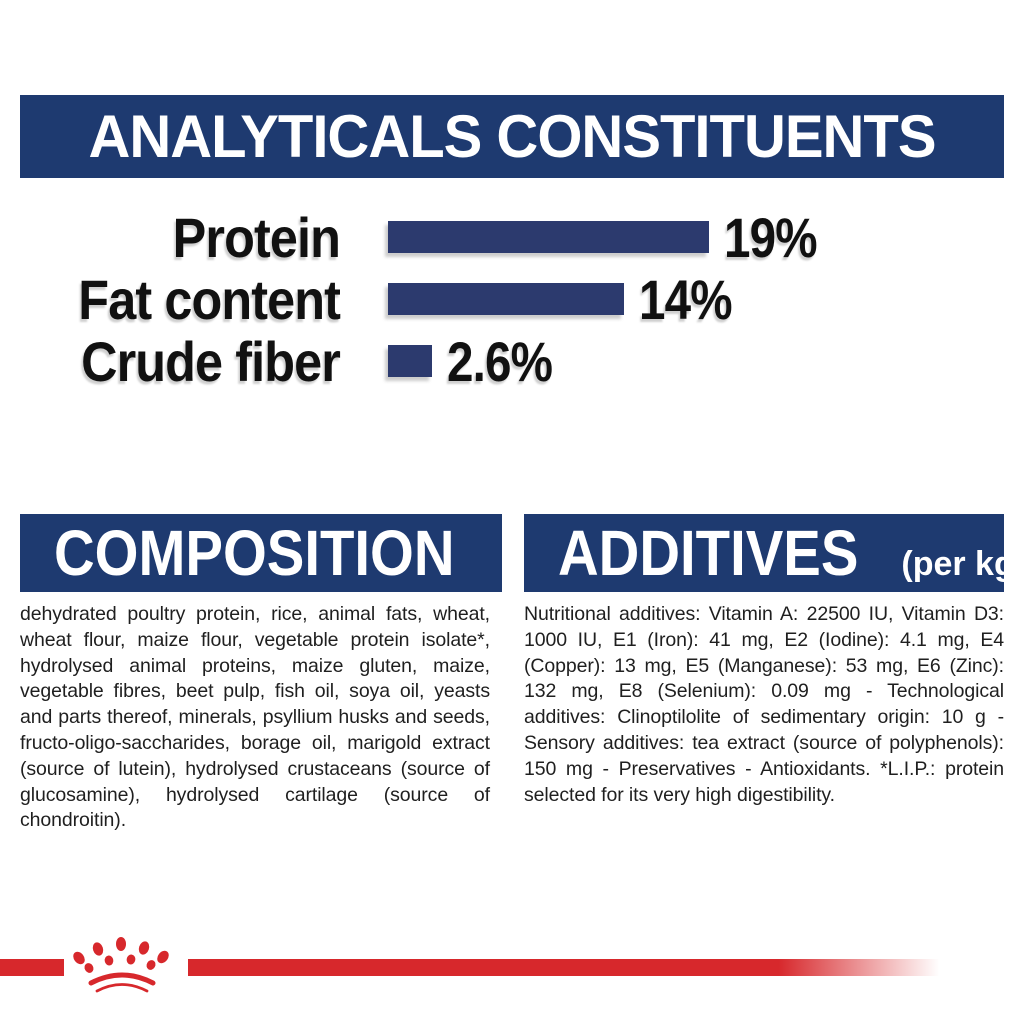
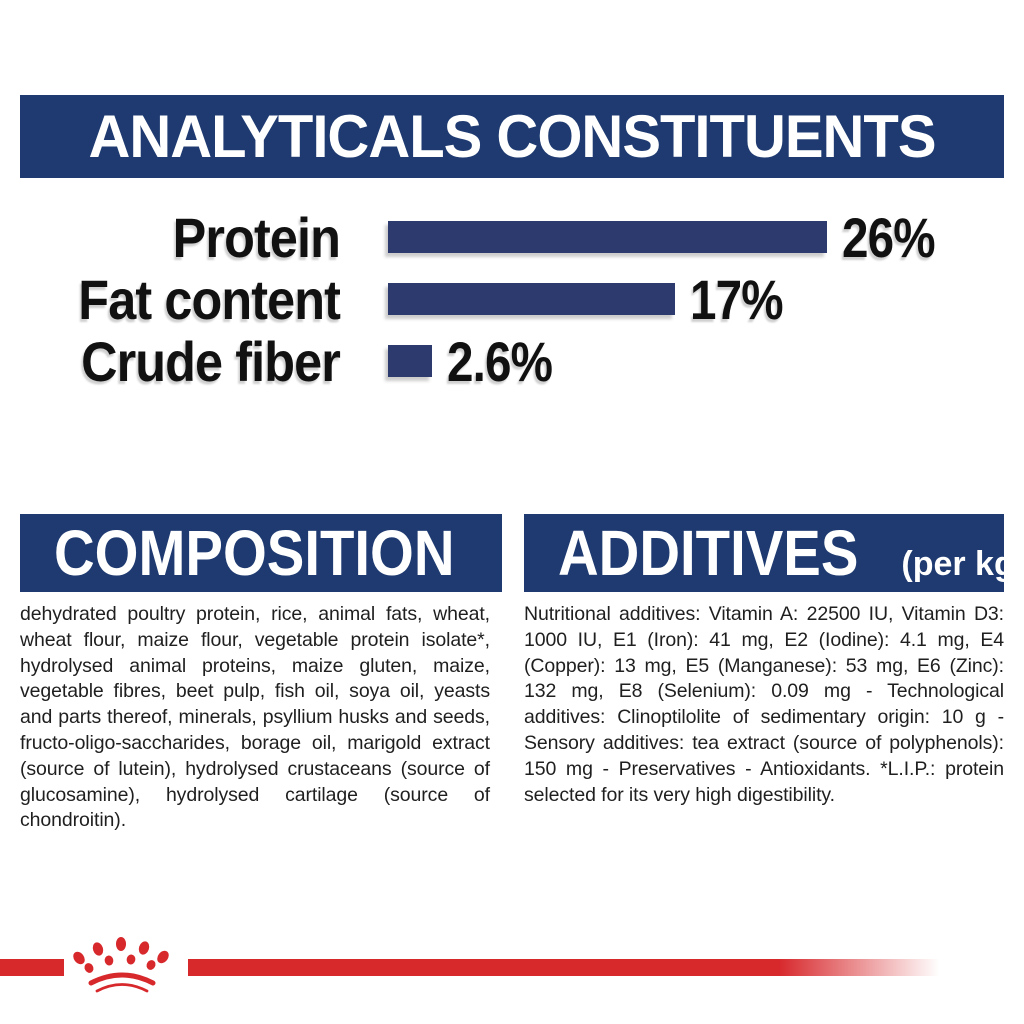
Protein: 19% -> 26%
Fat content: 14% -> 17%
